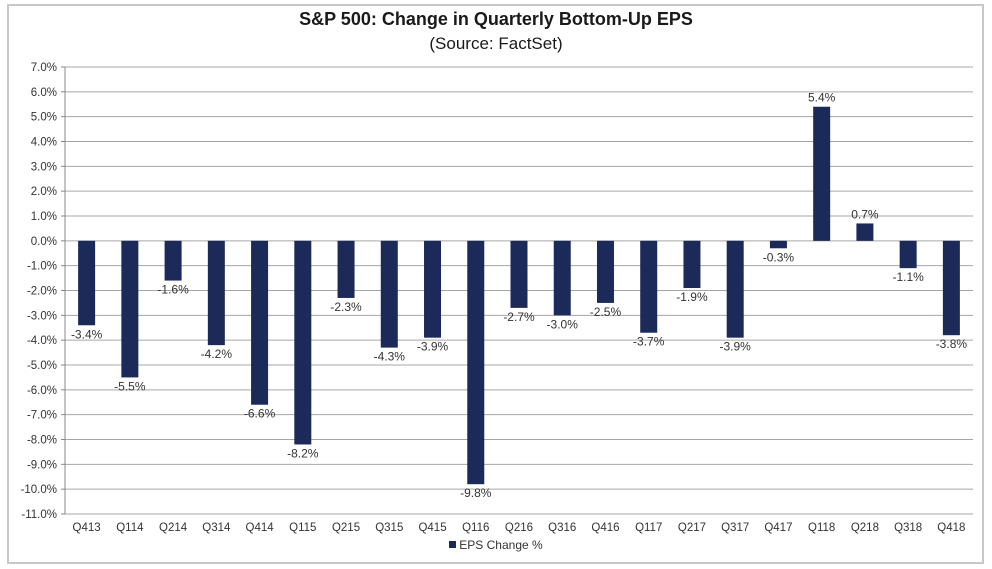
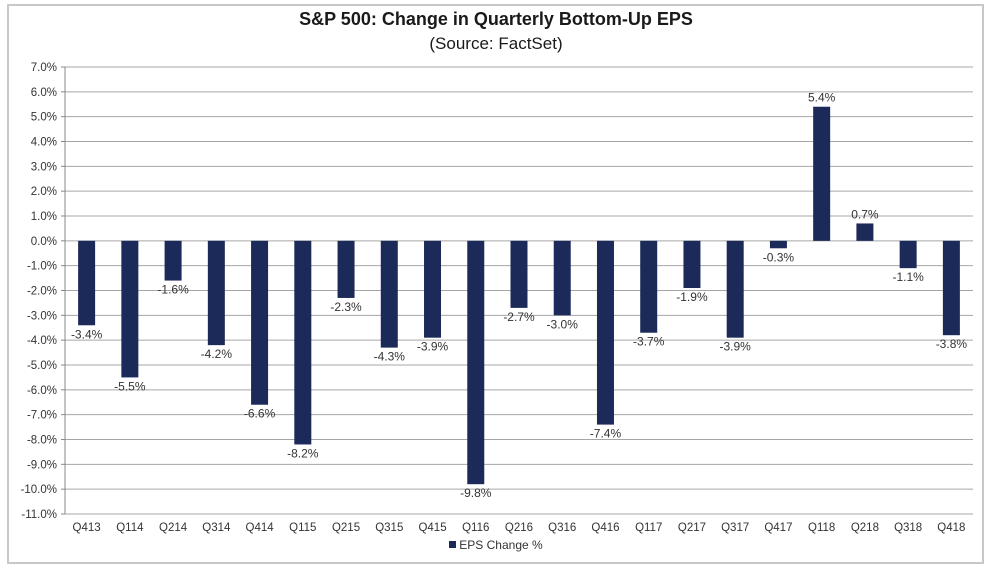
Q416: -2.5% -> -7.4%
